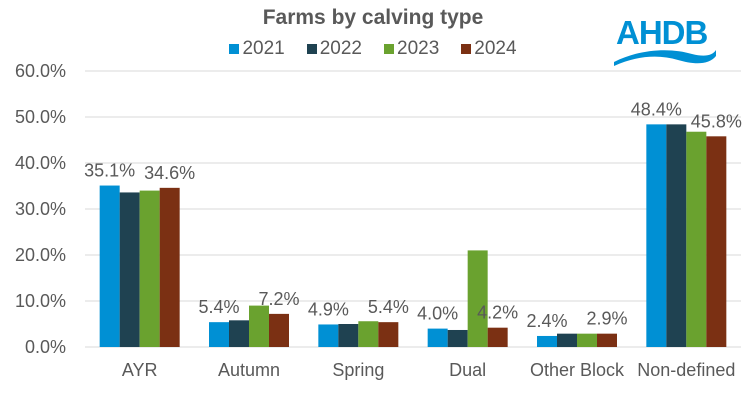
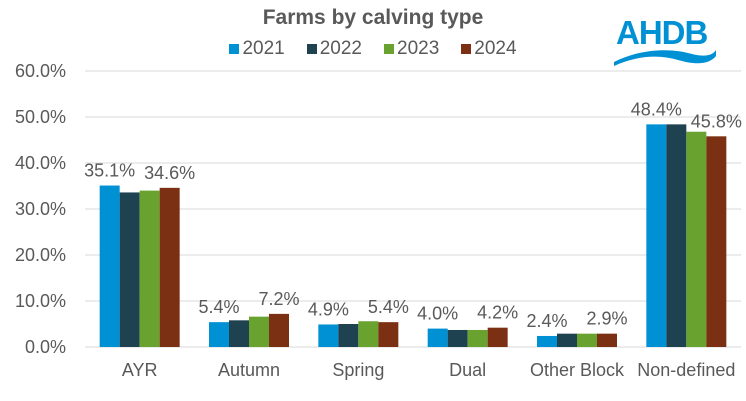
2023/Autumn: 9% -> 7%
2023/Dual: 21% -> 4%
